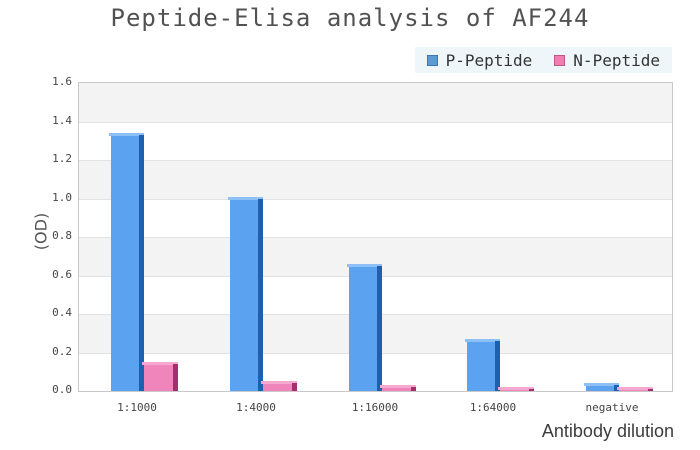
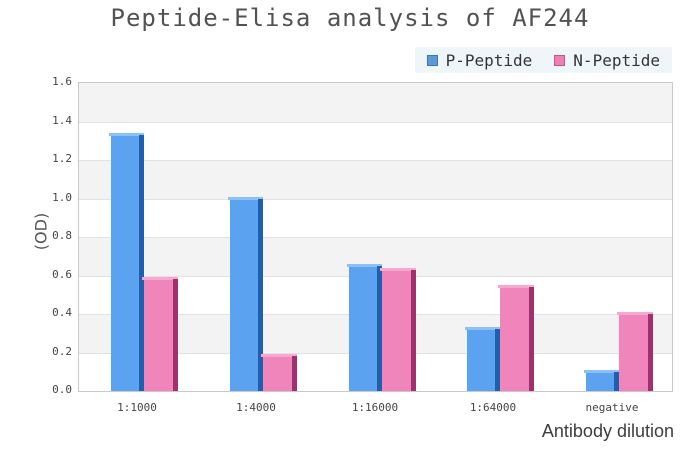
N-Peptide/1:1000: 0.15 -> 0.59
N-Peptide/1:4000: 0.05 -> 0.19
N-Peptide/1:16000: 0.03 -> 0.64
P-Peptide/1:64000: 0.27 -> 0.33
N-Peptide/1:64000: 0.02 -> 0.55
P-Peptide/negative: 0.04 -> 0.11
N-Peptide/negative: 0.02 -> 0.41
